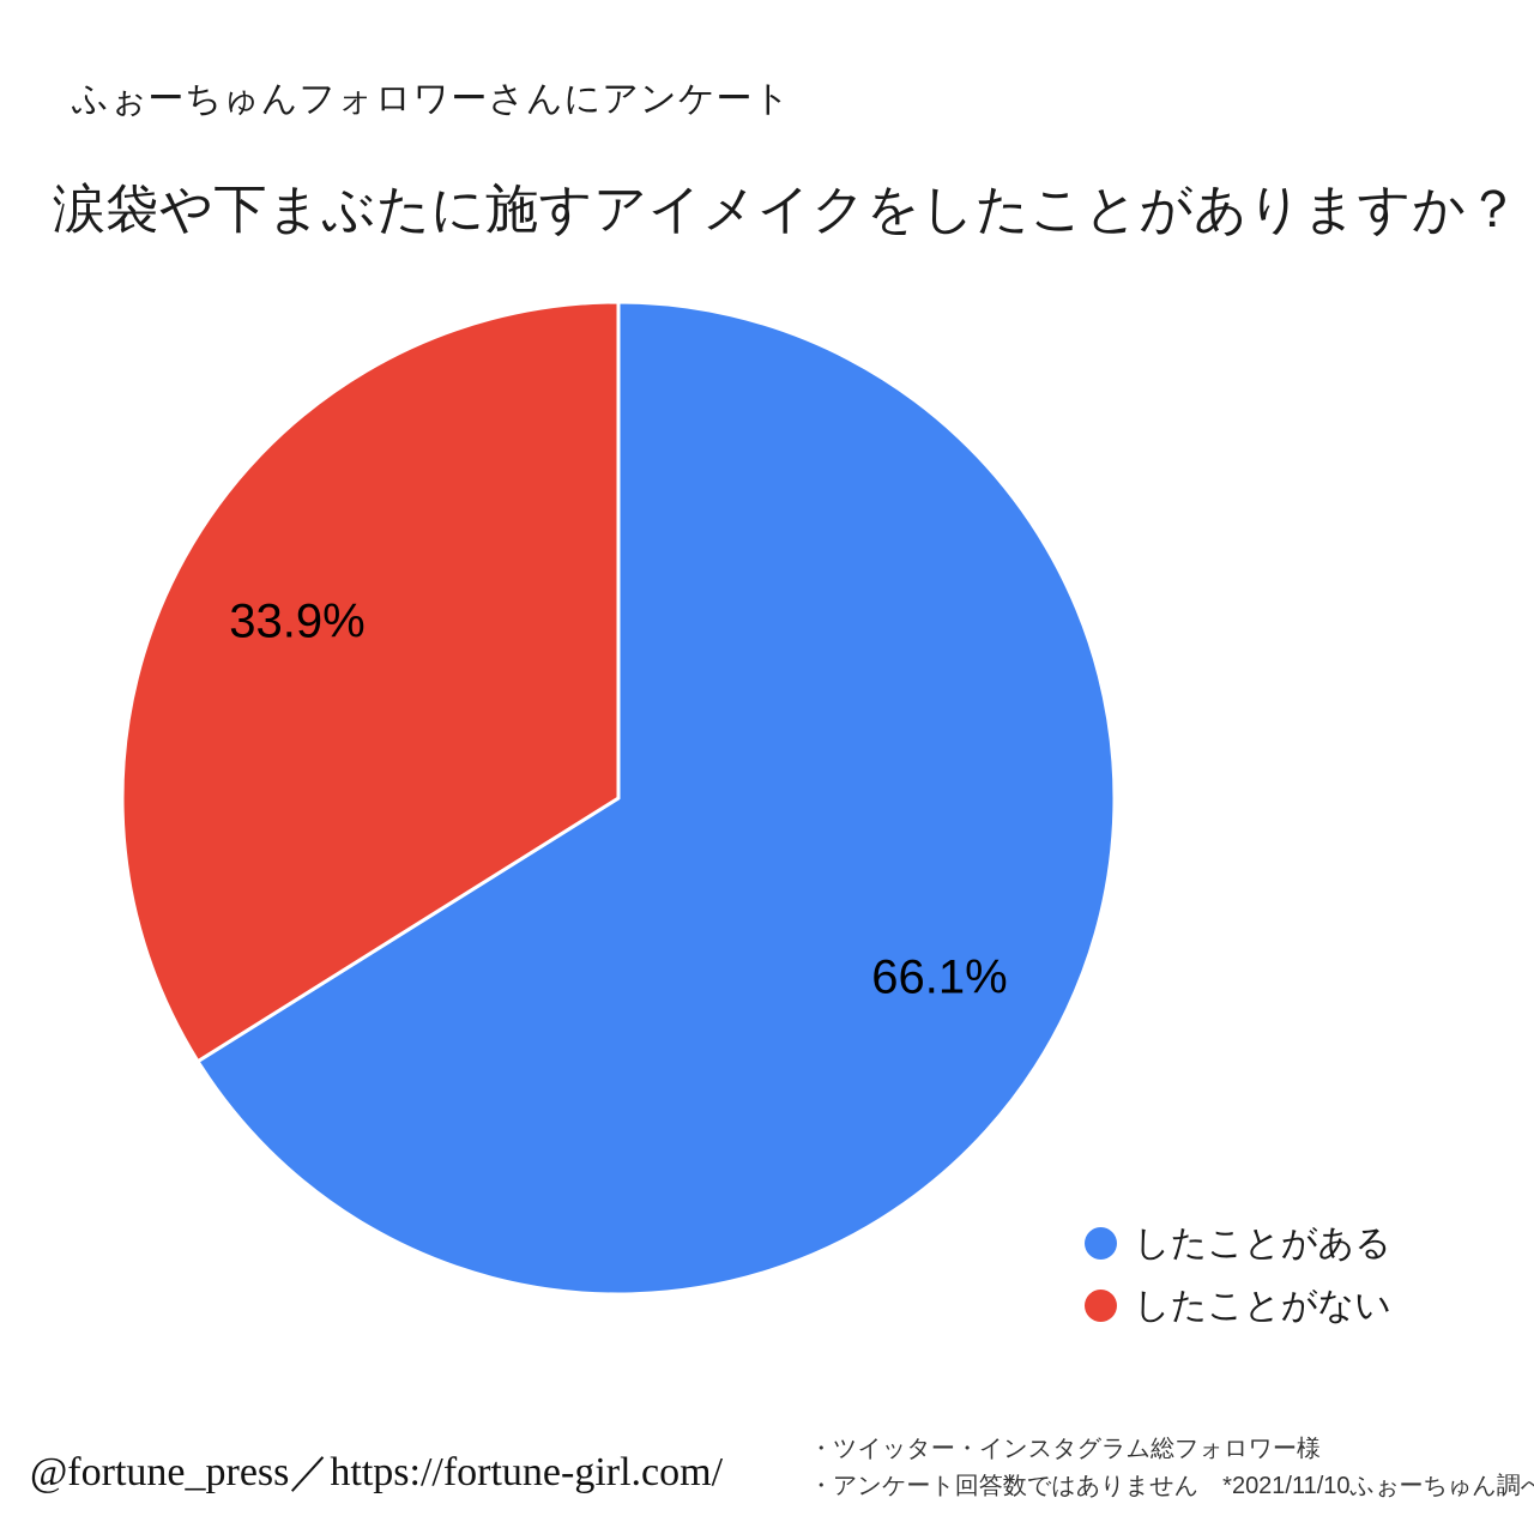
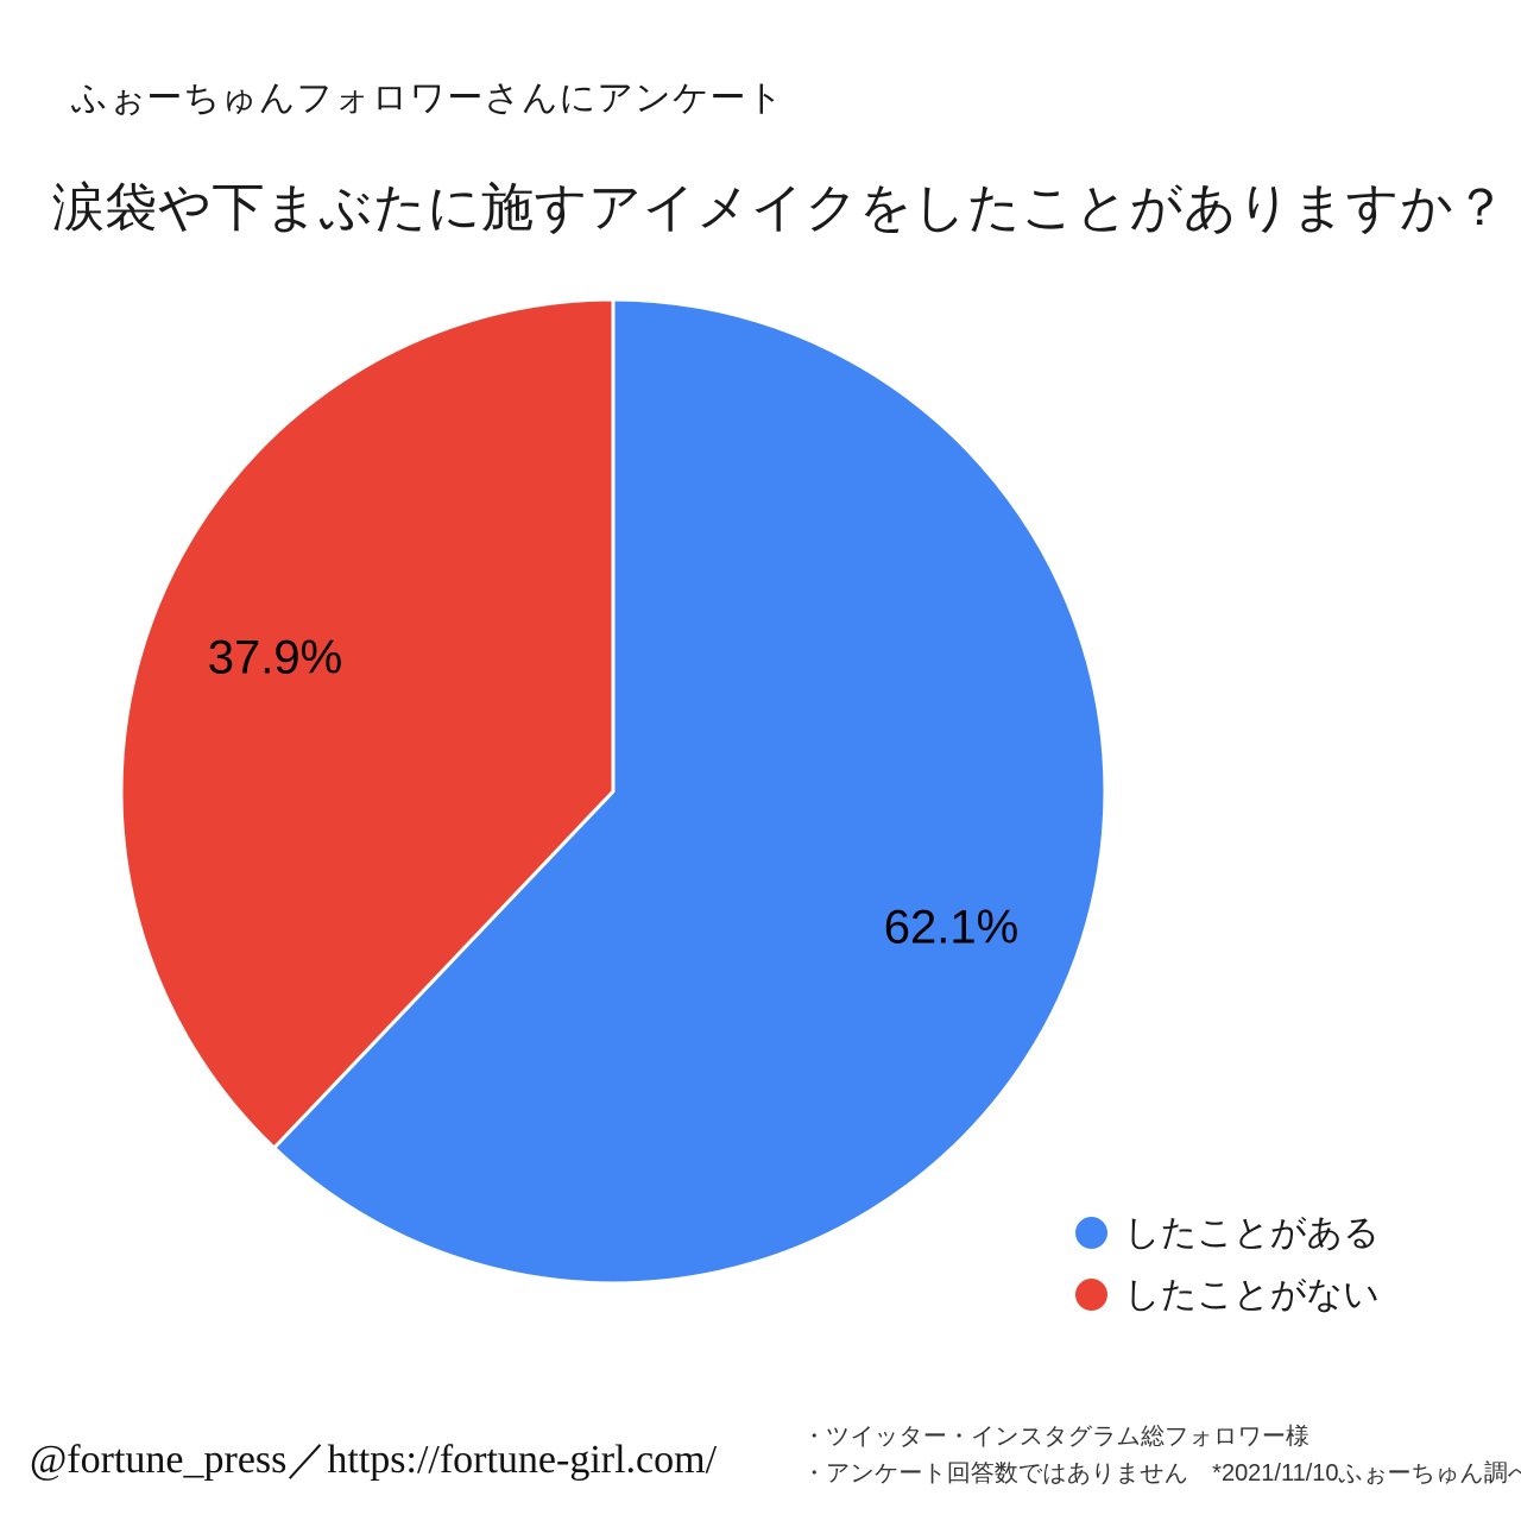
したことがある: 66.1% -> 62.1%
したことがない: 33.9% -> 37.9%
